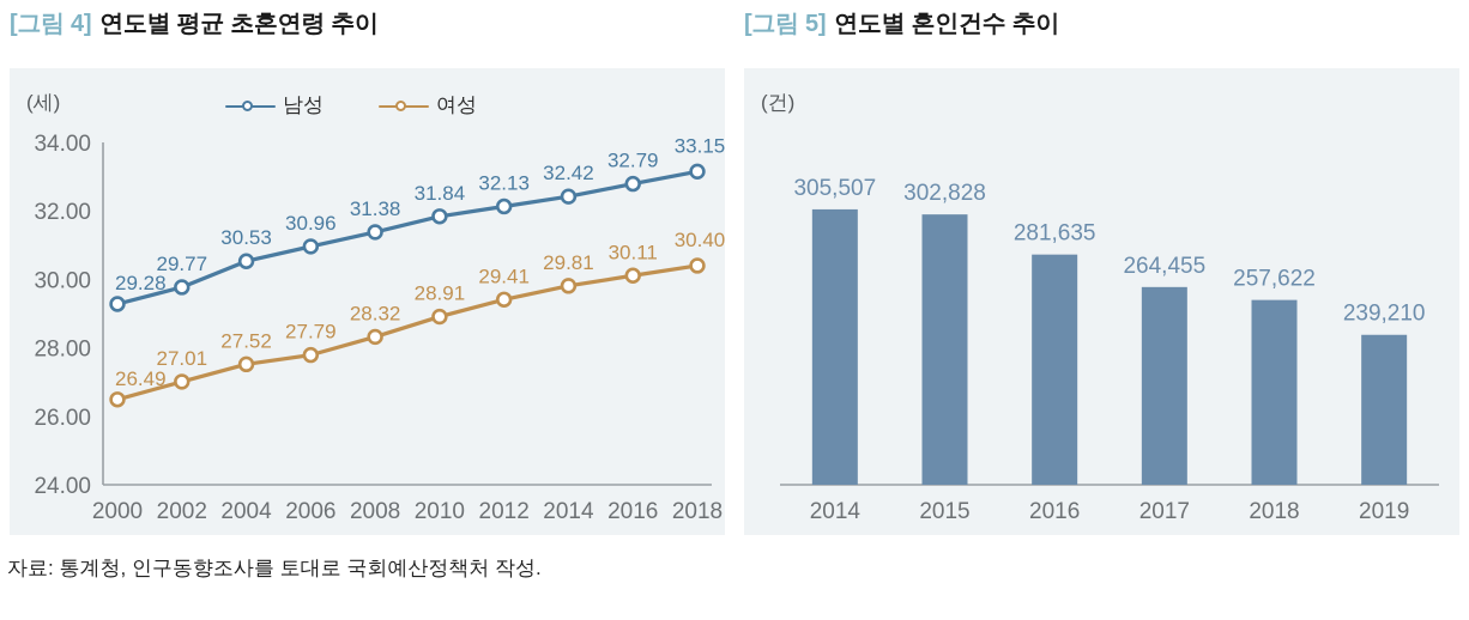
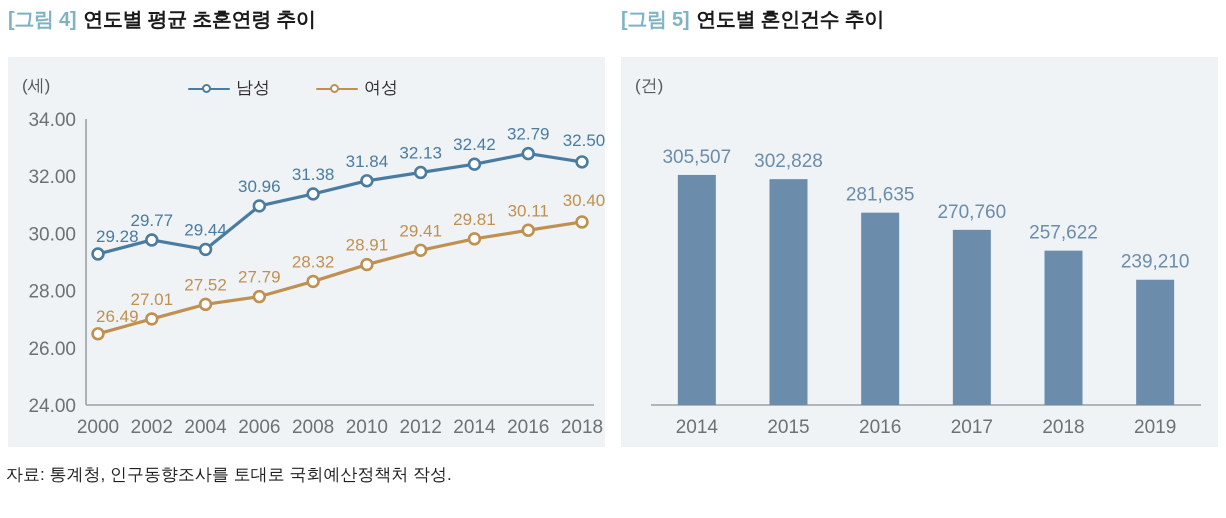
연도별 평균 초혼연령 추이/남성/2004: 30.53 -> 29.44
연도별 평균 초혼연령 추이/남성/2018: 33.15 -> 32.50
연도별 혼인건수 추이/2017: 264,455 -> 270,760
